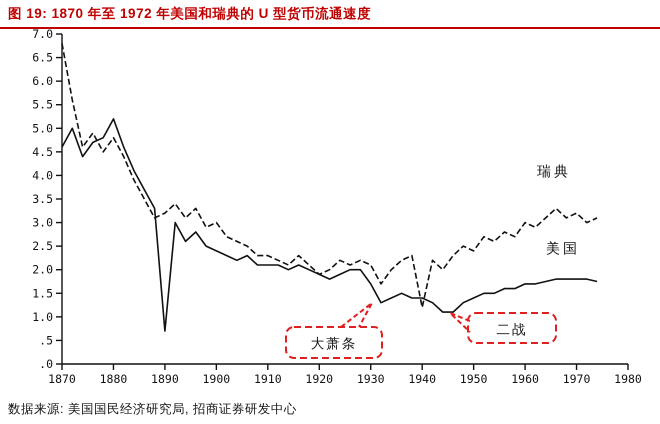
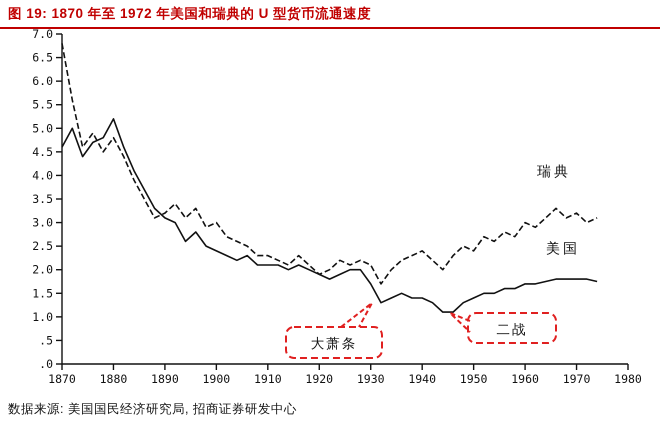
美国/1890: 0.7 -> 3.1
瑞典/1940: 1.2 -> 2.4
